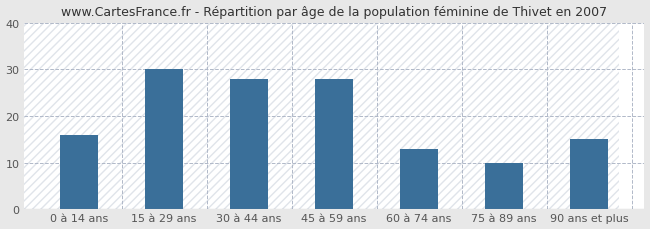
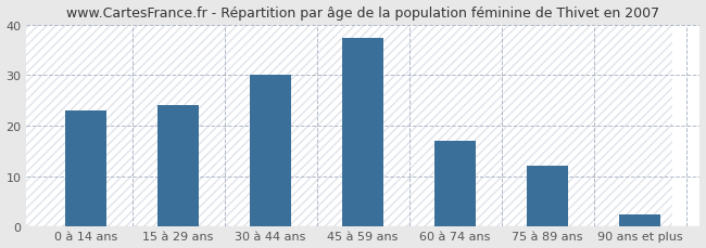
0 à 14 ans: 16.0 -> 23.0
15 à 29 ans: 30.0 -> 24.0
30 à 44 ans: 28.0 -> 30.0
45 à 59 ans: 28.0 -> 37.5
60 à 74 ans: 13.0 -> 17.0
75 à 89 ans: 10.0 -> 12.0
90 ans et plus: 15.0 -> 2.5
